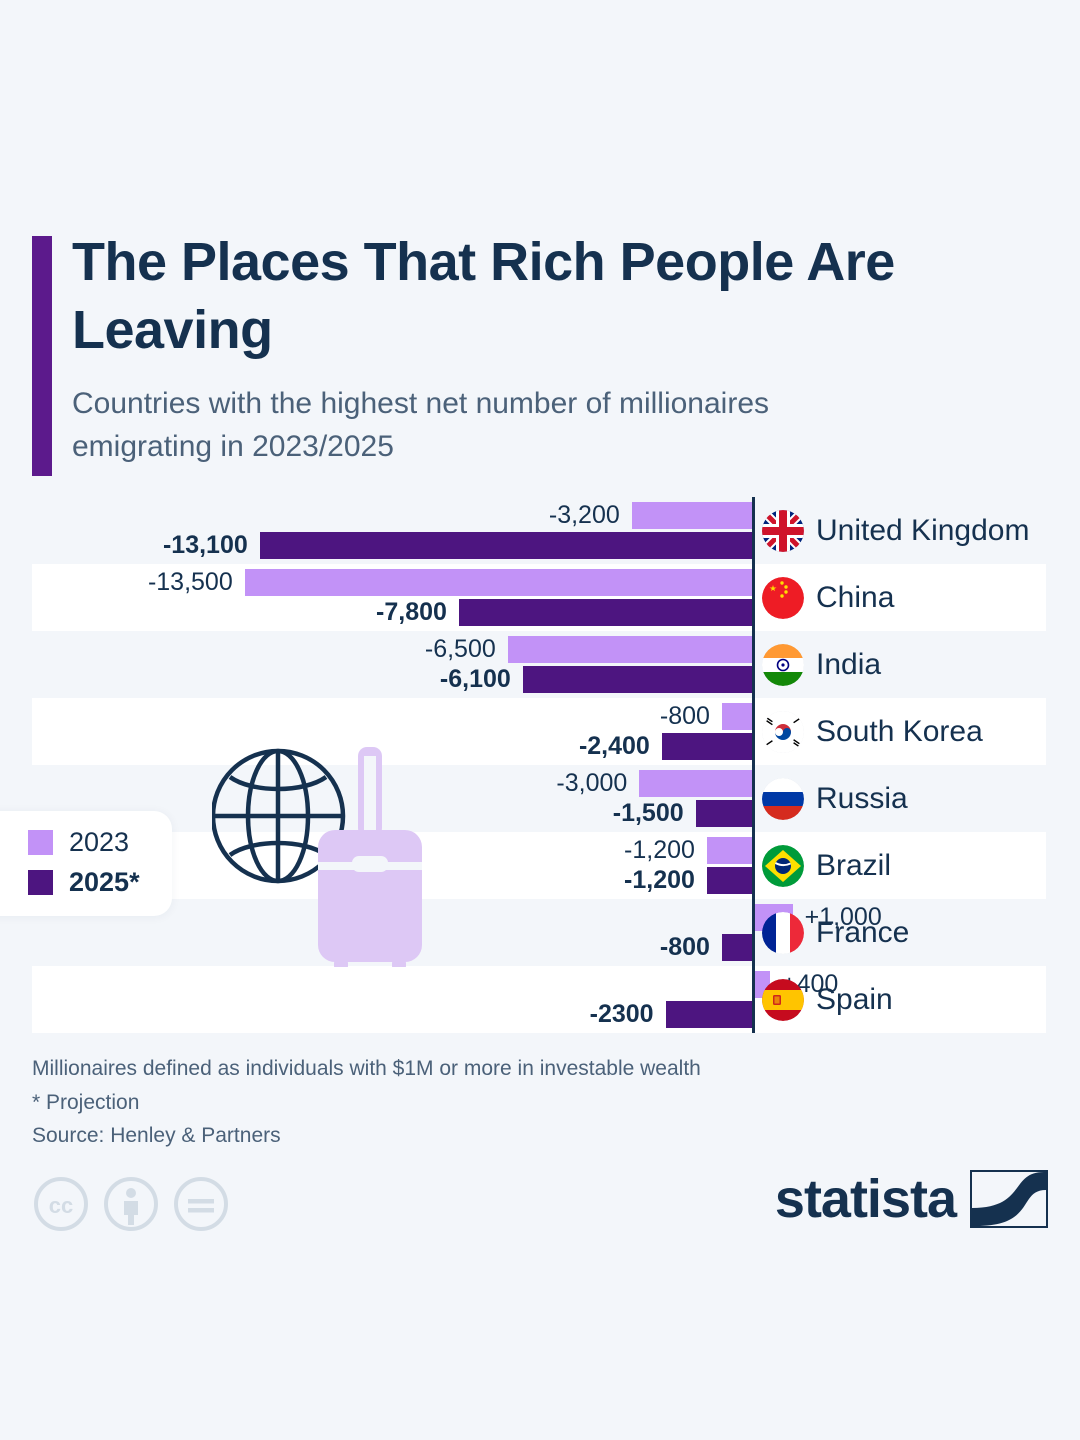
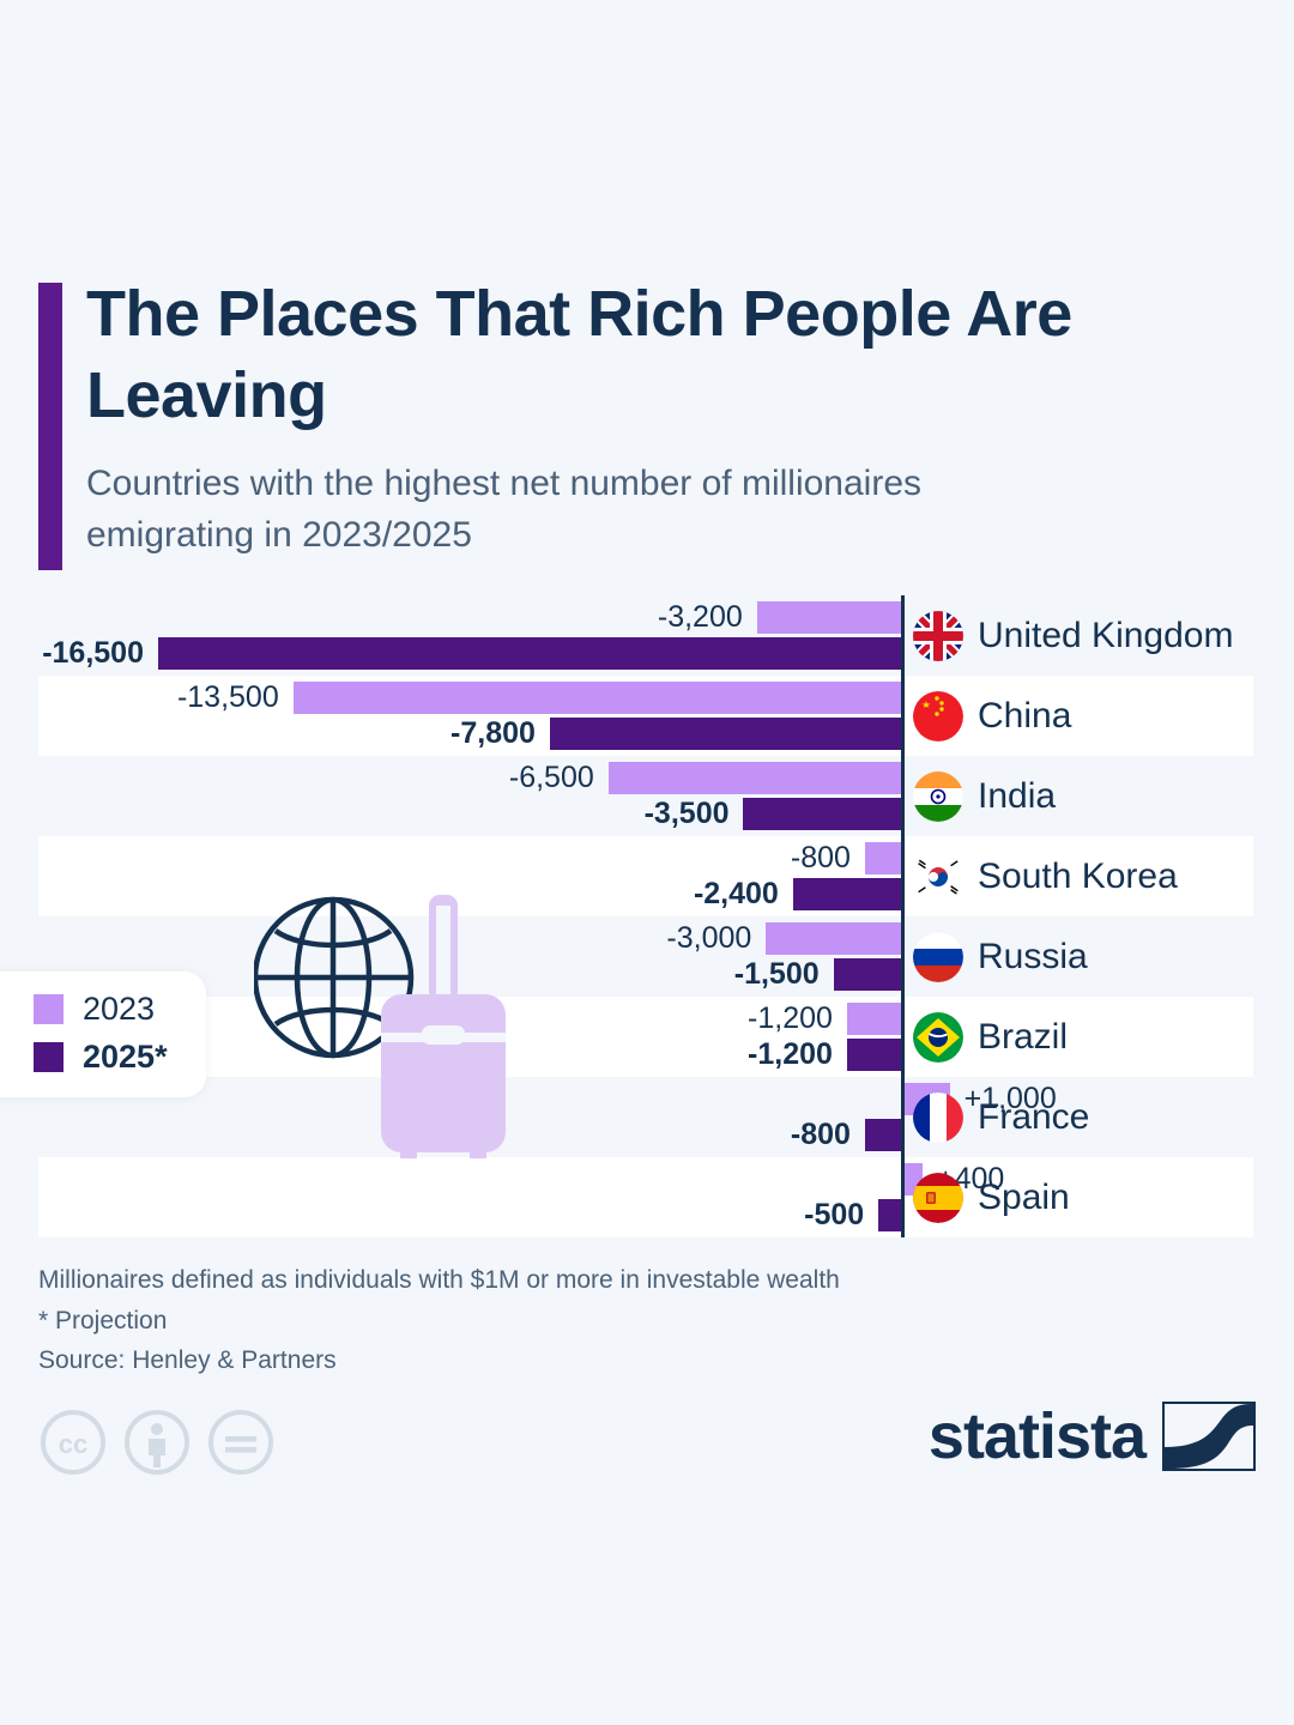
2025*/United Kingdom: -13,100 -> -16,500
2025*/India: -6,100 -> -3,500
2025*/Spain: -2300 -> -500
